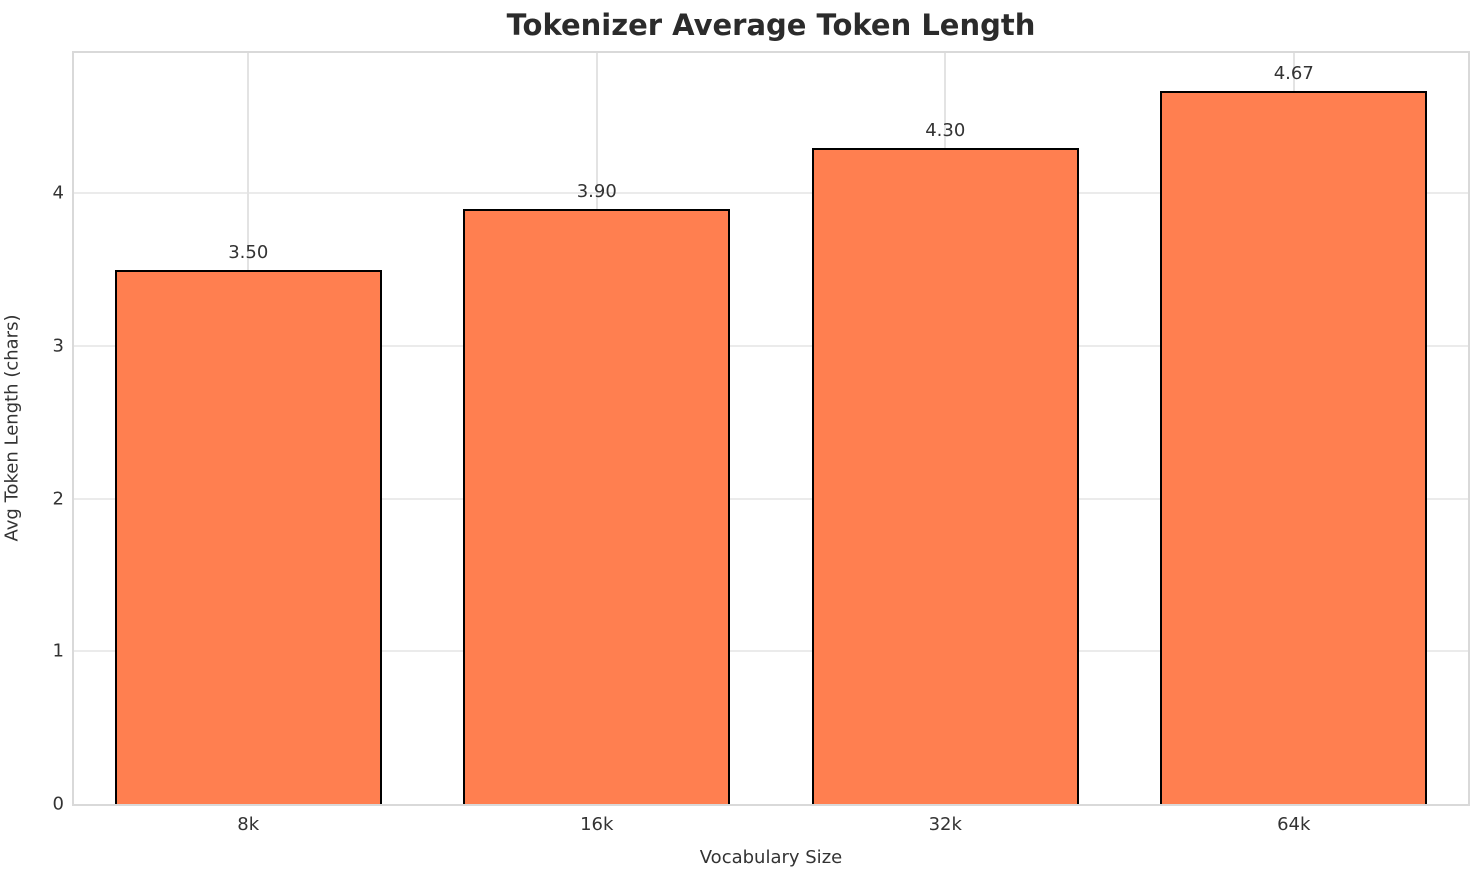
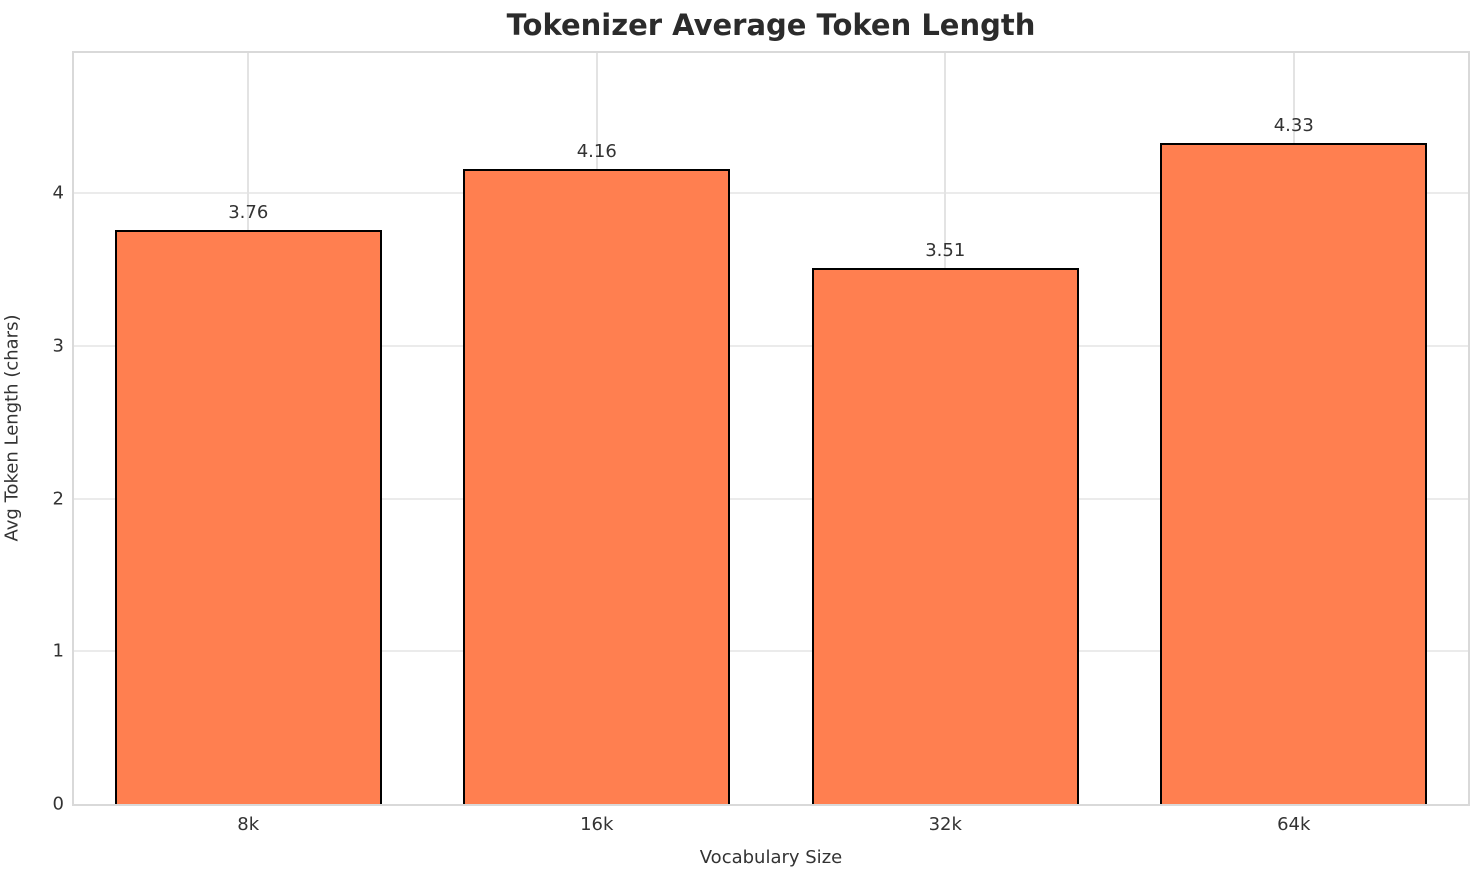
8k: 3.50 -> 3.76
16k: 3.90 -> 4.16
32k: 4.30 -> 3.51
64k: 4.67 -> 4.33
